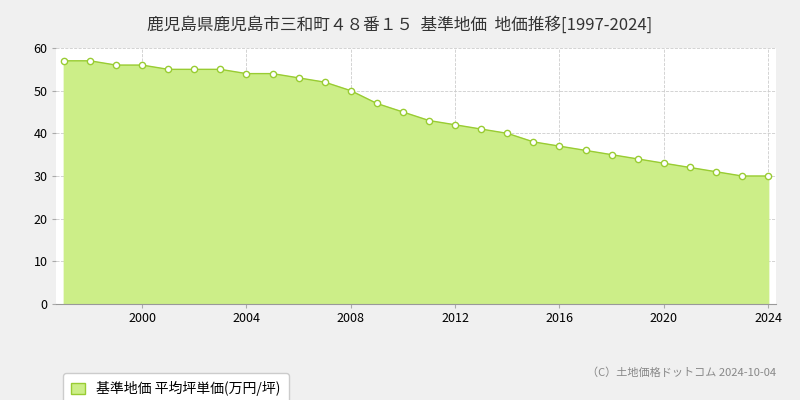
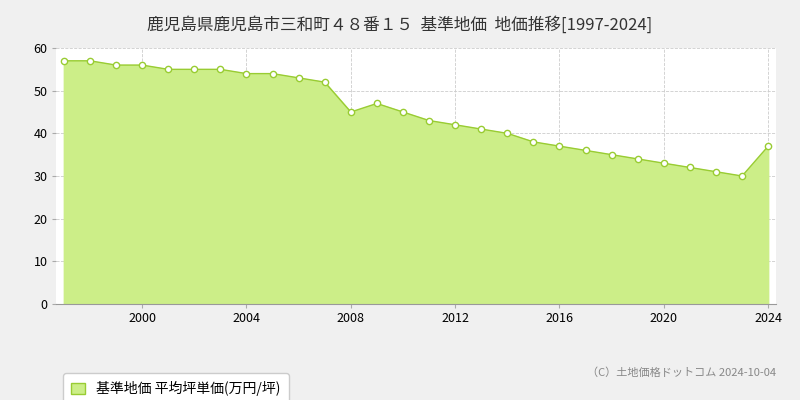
2008: 50 -> 45
2024: 30 -> 37
